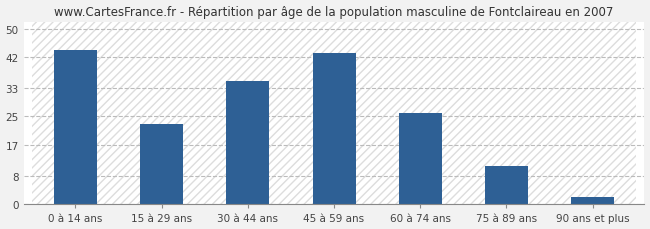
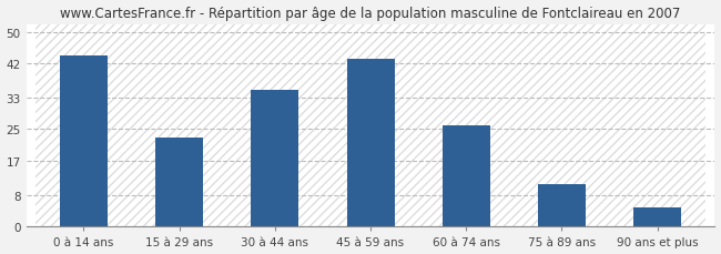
90 ans et plus: 2 -> 5
